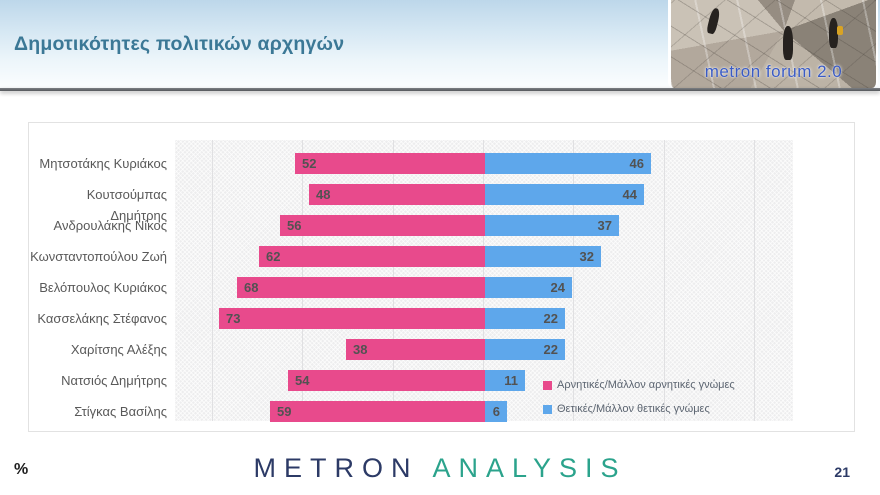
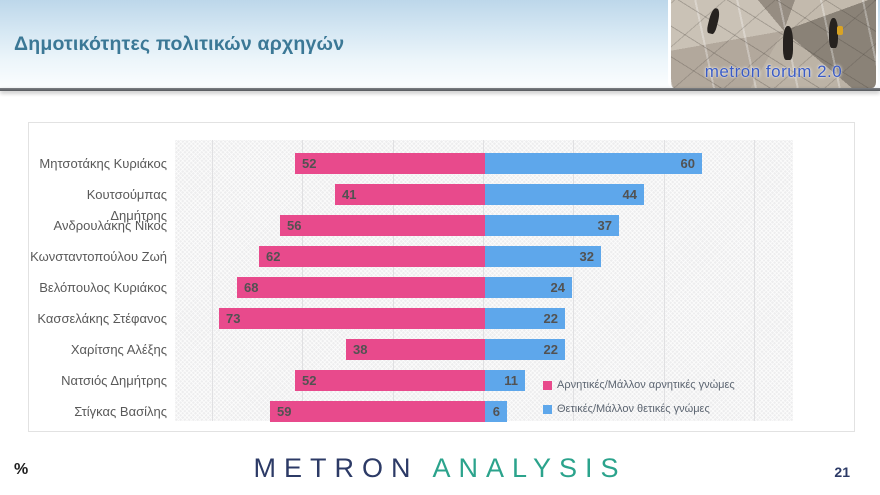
Θετικές/Μάλλον θετικές γνώμες/Μητσοτάκης Κυριάκος: 46 -> 60
Αρνητικές/Μάλλον αρνητικές γνώμες/Κουτσούμπας Δημήτρης: 48 -> 41
Αρνητικές/Μάλλον αρνητικές γνώμες/Νατσιός Δημήτρης: 54 -> 52
